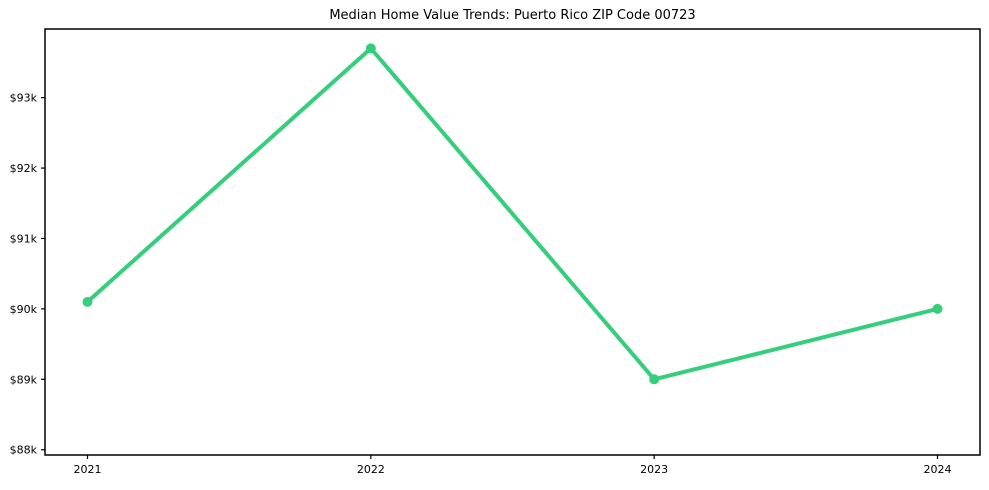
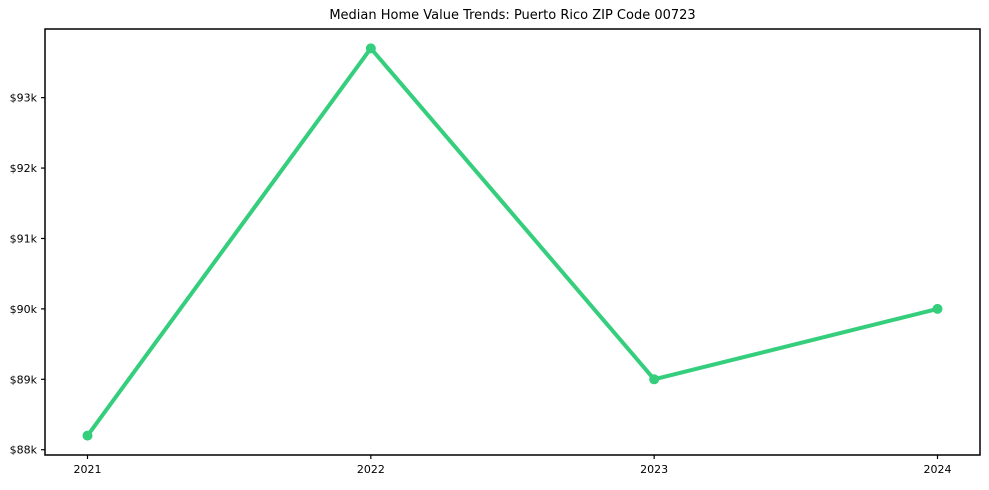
2021: $90.1k -> $88.2k
